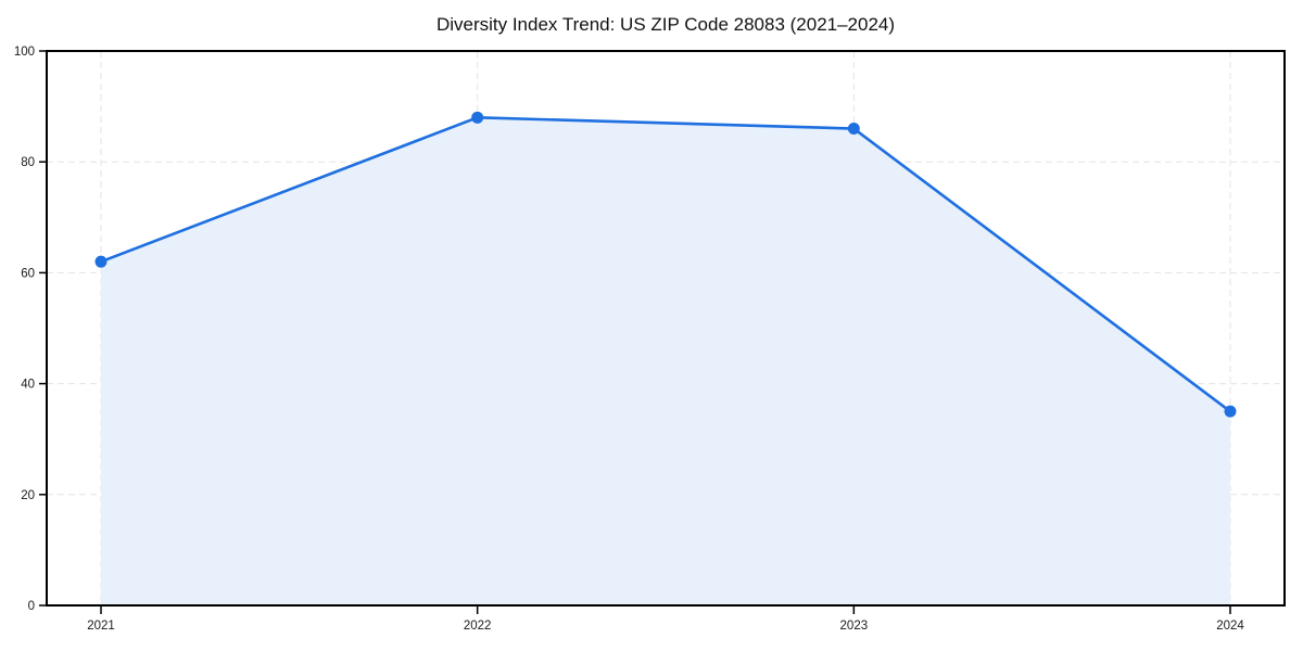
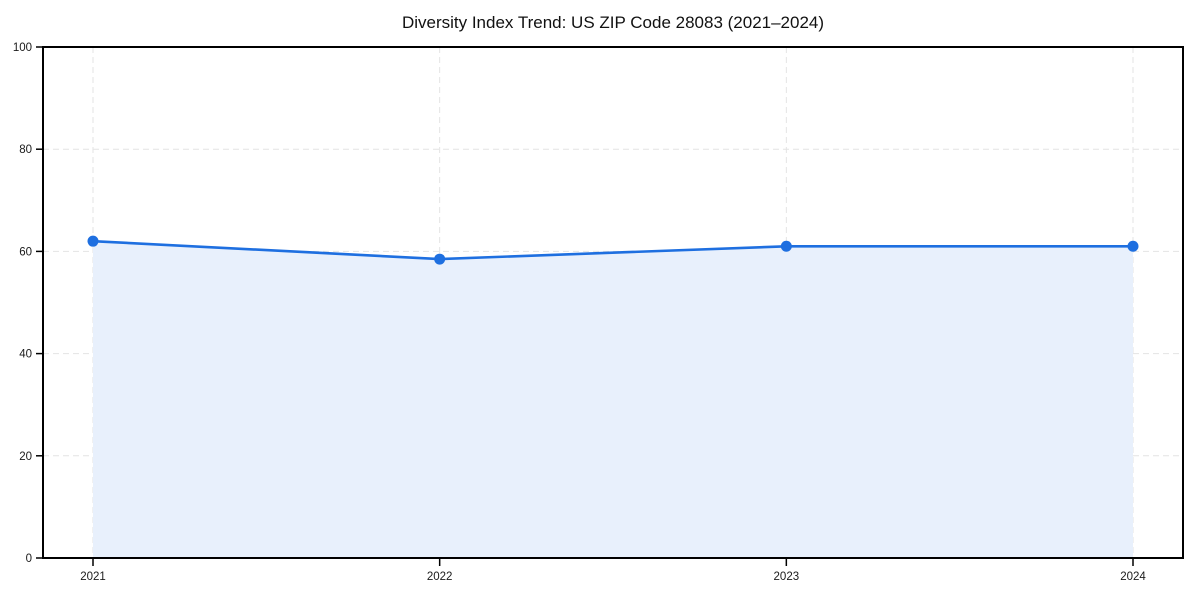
2022: 88 -> 58
2023: 86 -> 61
2024: 35 -> 61
